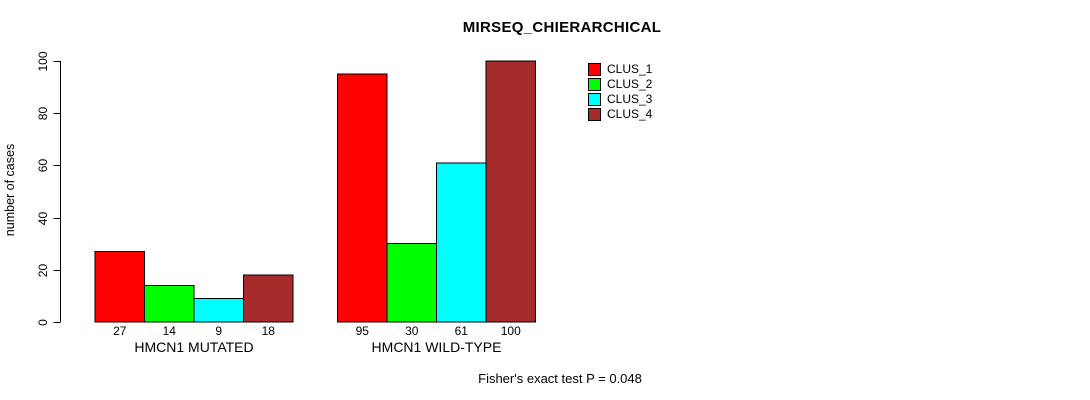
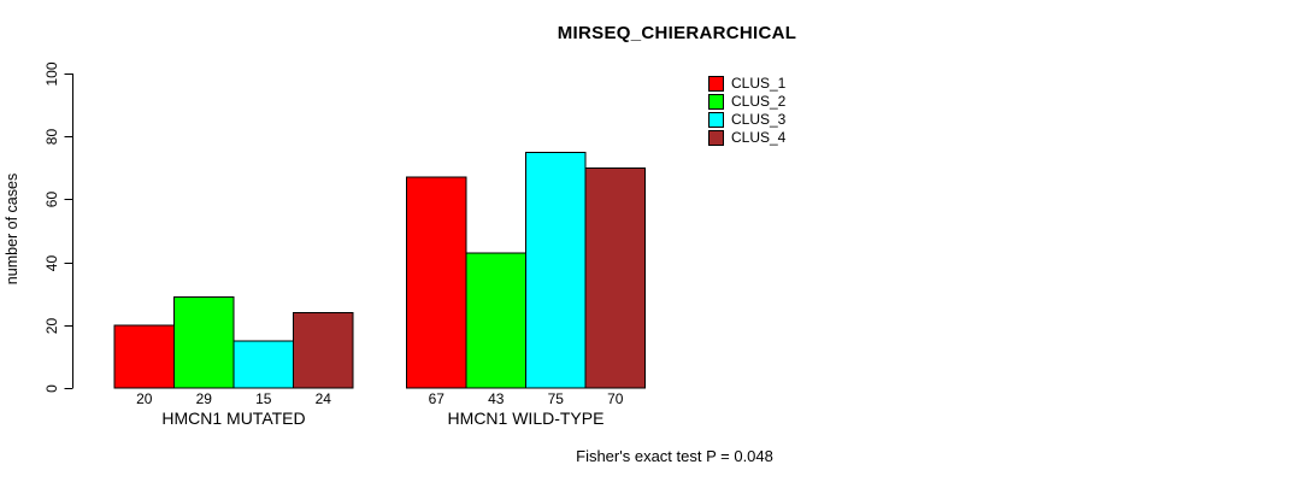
CLUS_1/HMCN1 MUTATED: 27 -> 20
CLUS_2/HMCN1 MUTATED: 14 -> 29
CLUS_3/HMCN1 MUTATED: 9 -> 15
CLUS_4/HMCN1 MUTATED: 18 -> 24
CLUS_1/HMCN1 WILD-TYPE: 95 -> 67
CLUS_2/HMCN1 WILD-TYPE: 30 -> 43
CLUS_3/HMCN1 WILD-TYPE: 61 -> 75
CLUS_4/HMCN1 WILD-TYPE: 100 -> 70
